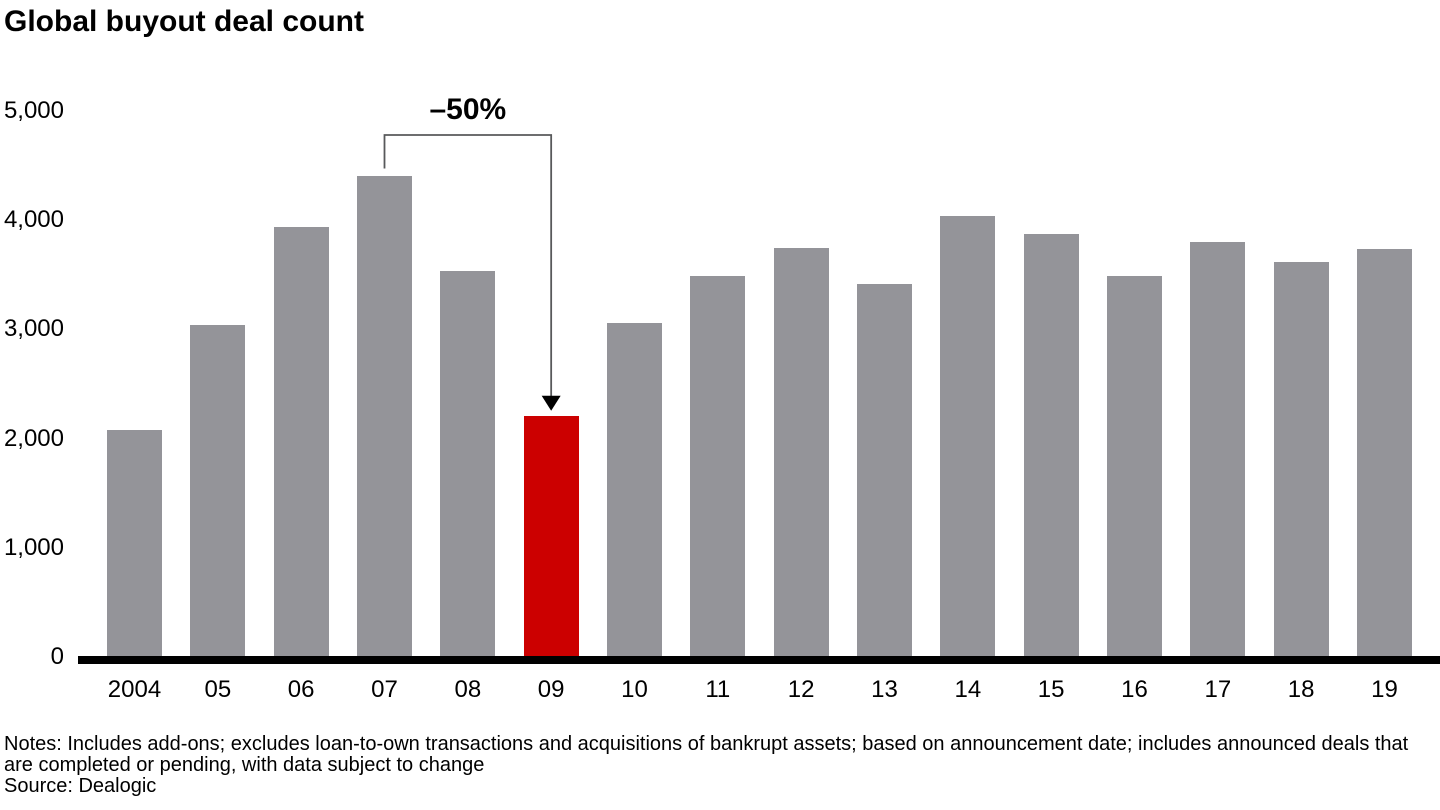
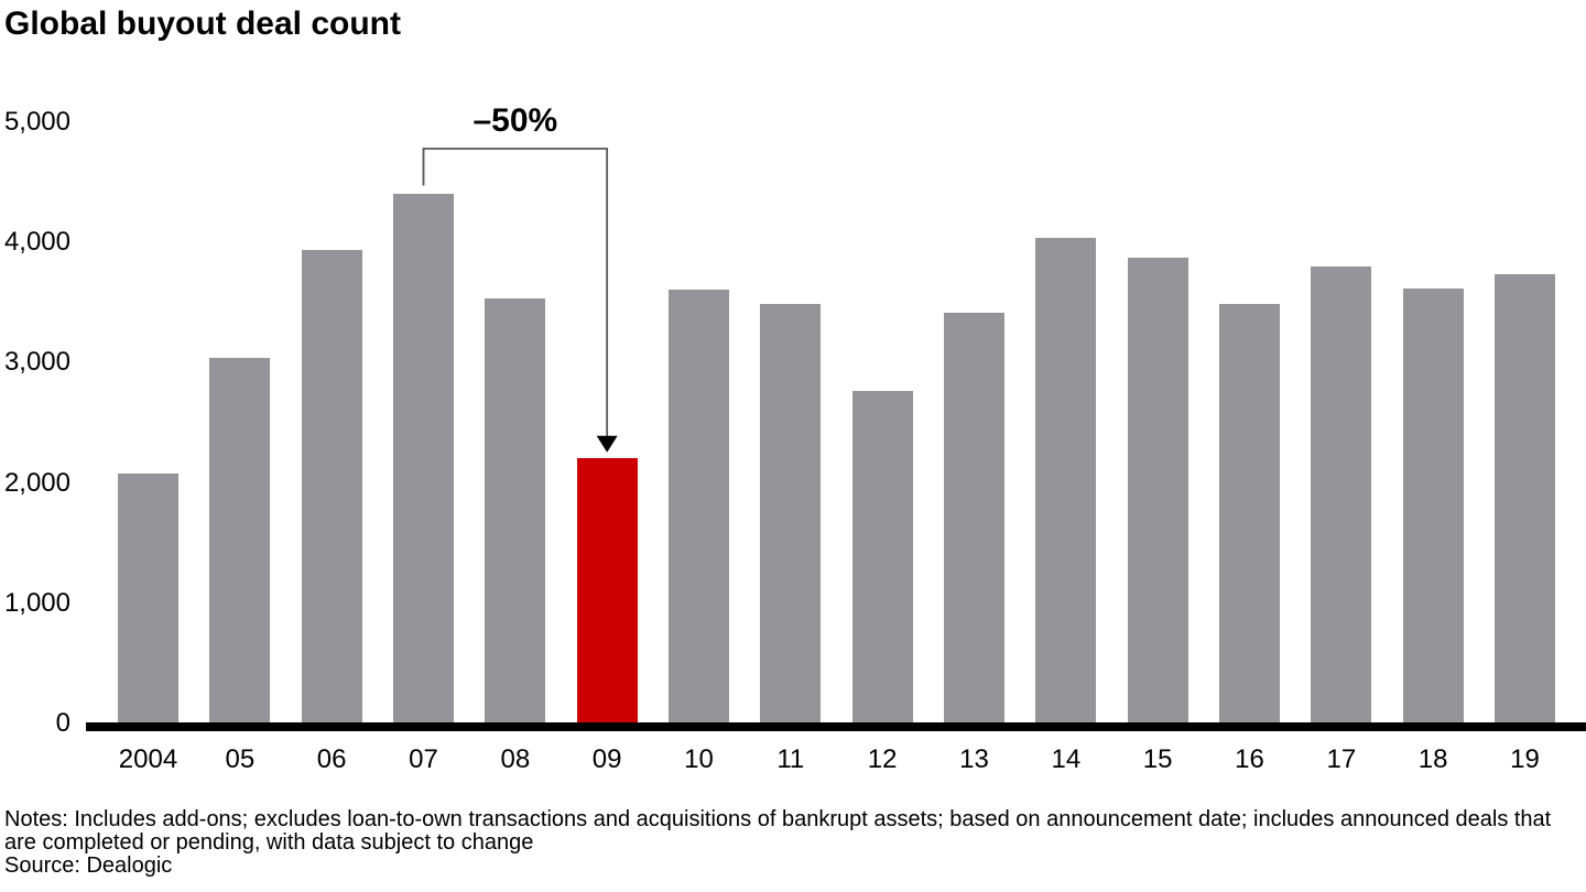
10: 3050 -> 3600
12: 3740 -> 2760
